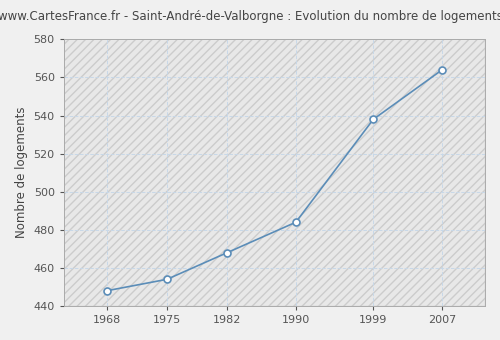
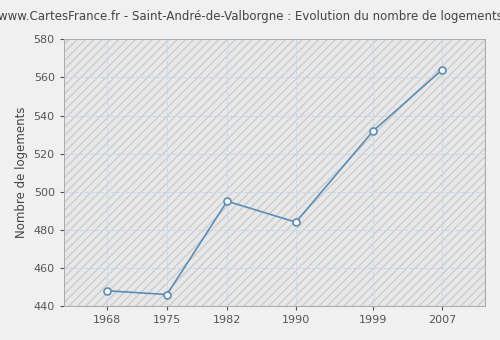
1975: 454 -> 446
1982: 468 -> 495
1999: 538 -> 532
